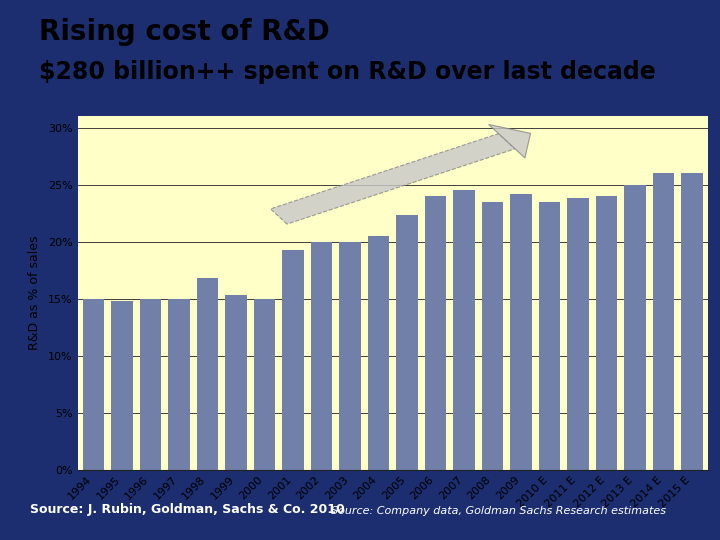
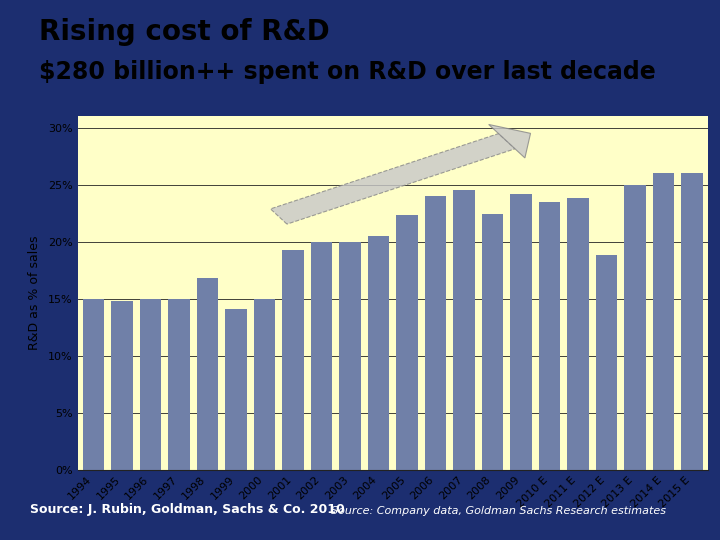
1999: 15.3% -> 14.1%
2008: 23.5% -> 22.4%
2012 E: 24.0% -> 18.8%
